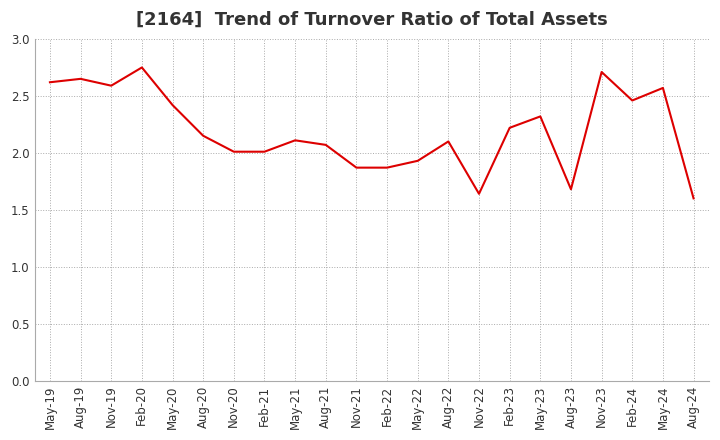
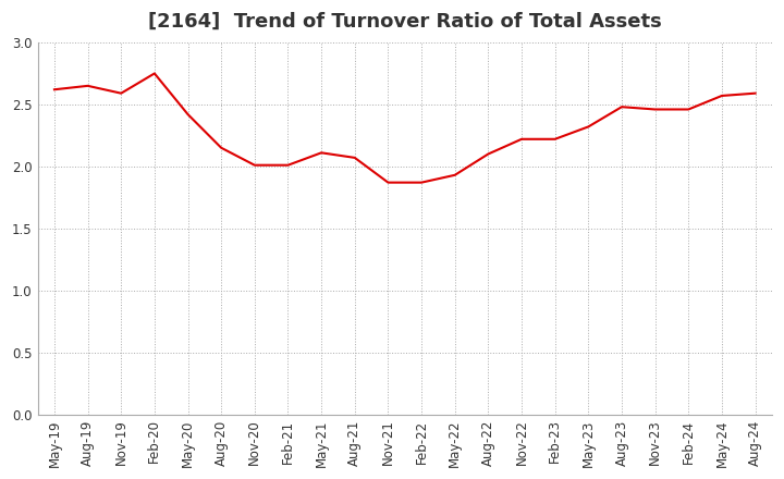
Nov-22: 1.64 -> 2.22
Aug-23: 1.68 -> 2.48
Nov-23: 2.71 -> 2.46
Aug-24: 1.60 -> 2.59
